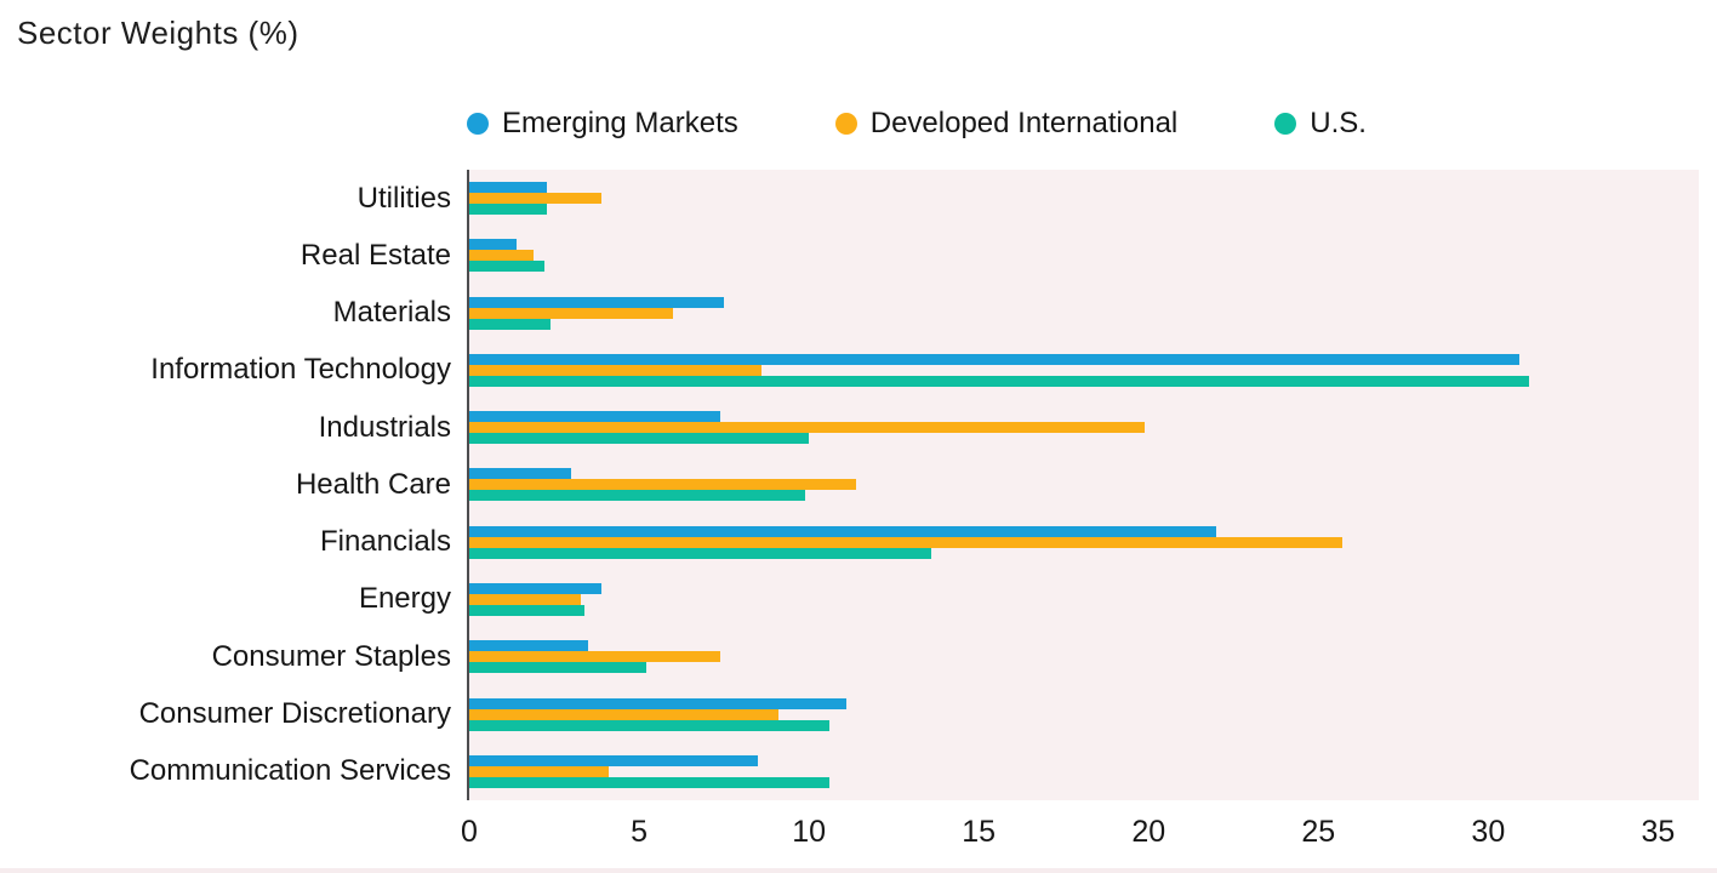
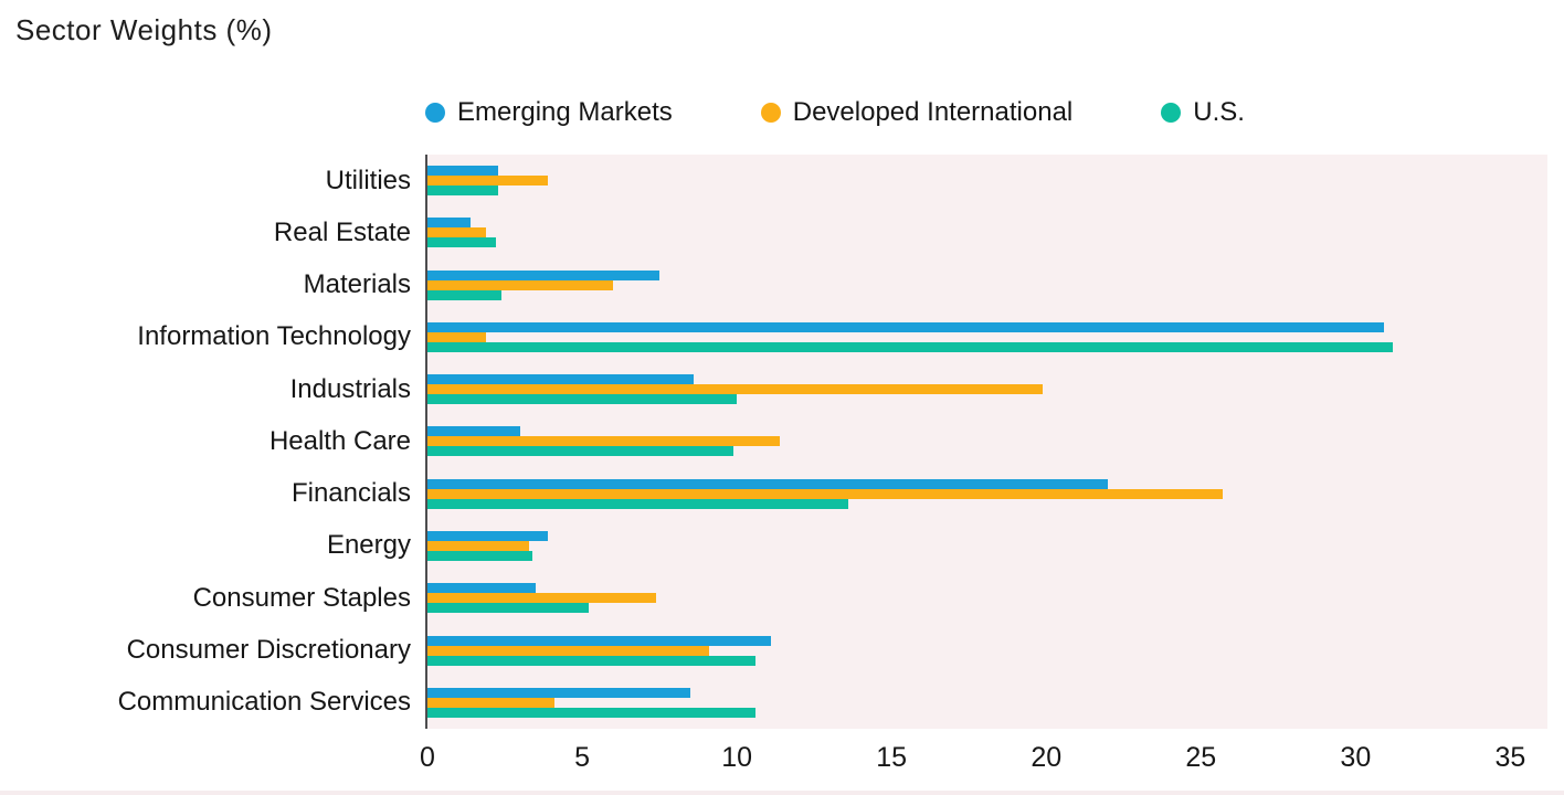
Developed International/Information Technology: 8.6 -> 1.9
Emerging Markets/Industrials: 7.4 -> 8.6
